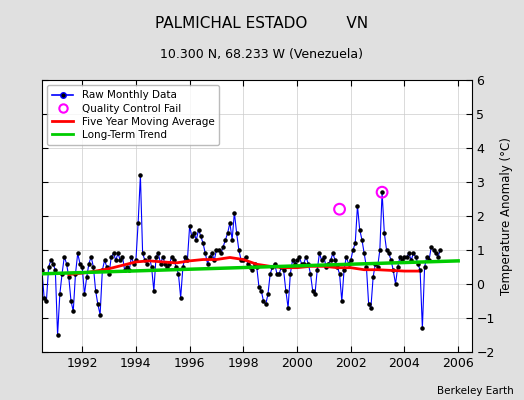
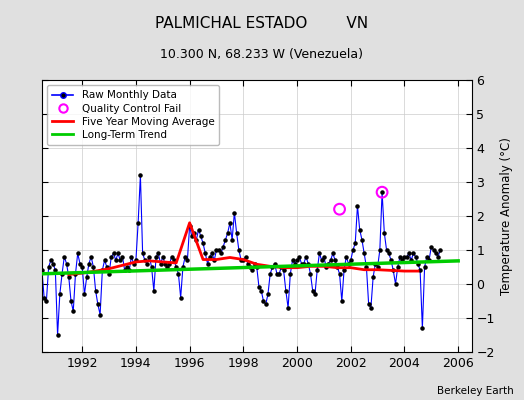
Five Year Moving Average/1996: 0.68 -> 1.80
